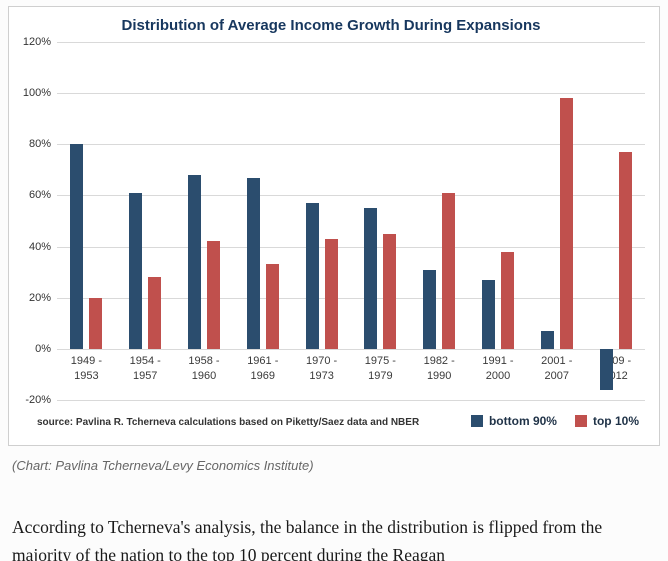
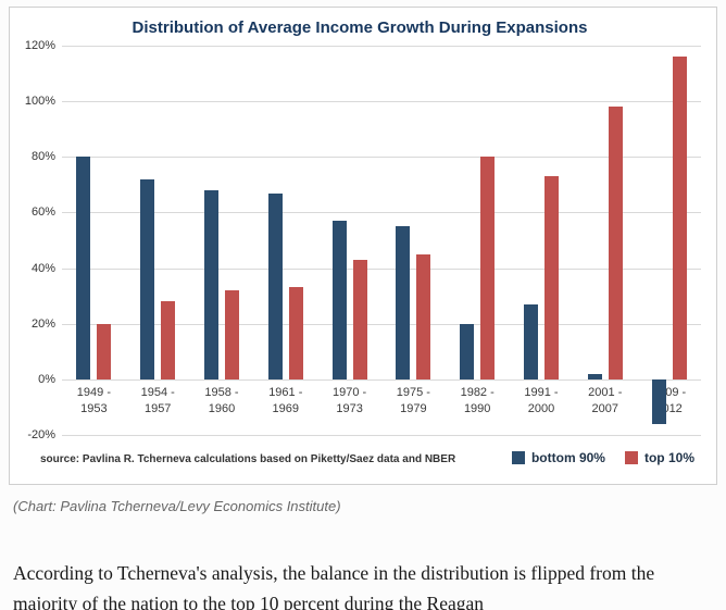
bottom 90%/1954 - 1957: 61% -> 72%
top 10%/1958 - 1960: 42% -> 32%
bottom 90%/1982 - 1990: 31% -> 20%
top 10%/1982 - 1990: 61% -> 80%
top 10%/1991 - 2000: 38% -> 73%
bottom 90%/2001 - 2007: 7% -> 2%
top 10%/2009 - 2012: 77% -> 116%
